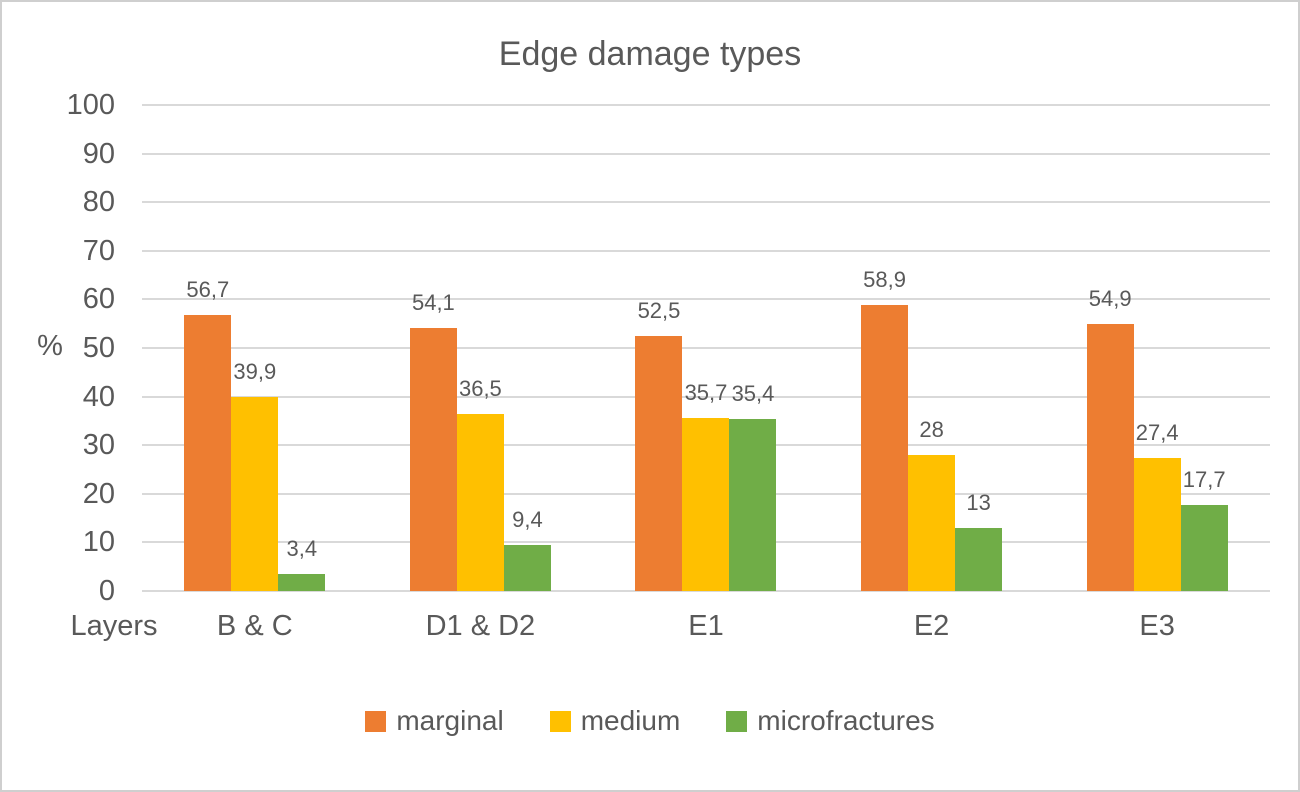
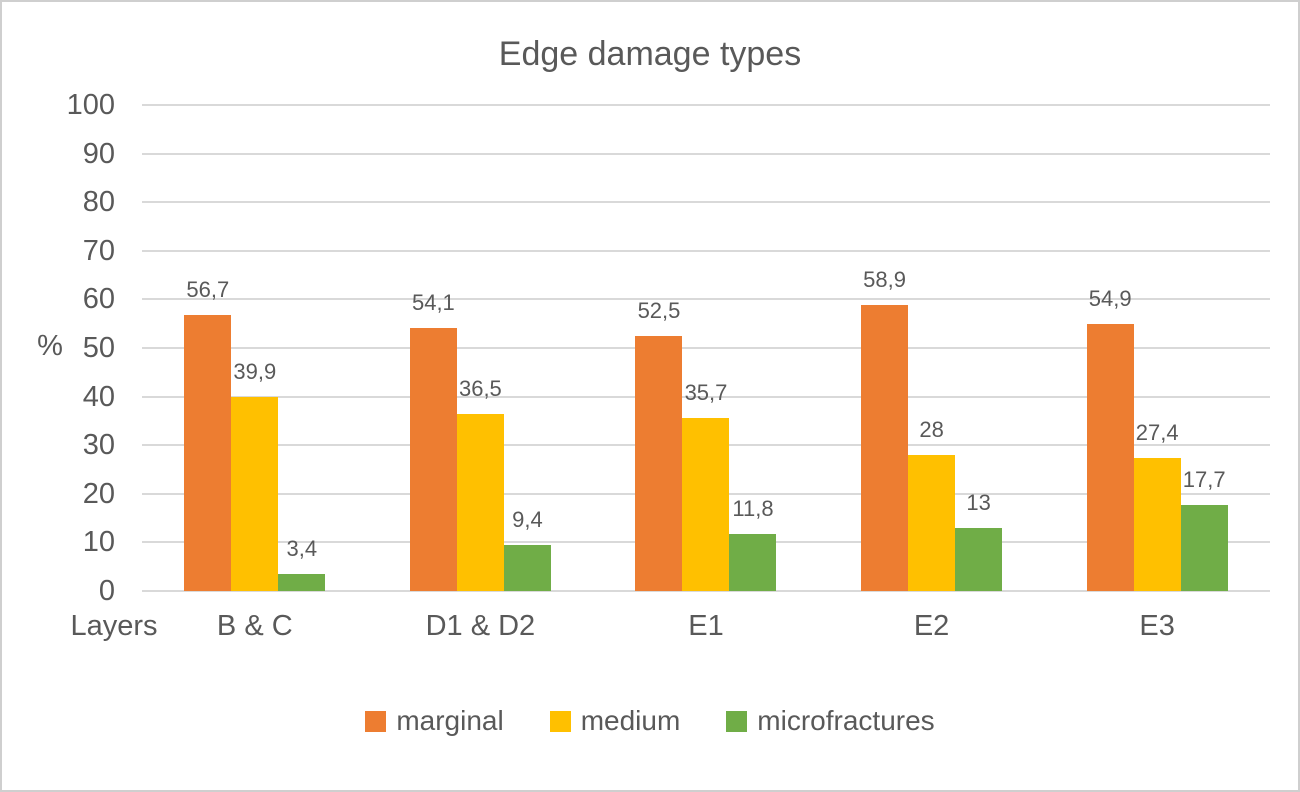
microfractures/E1: 35,4 -> 11,8
